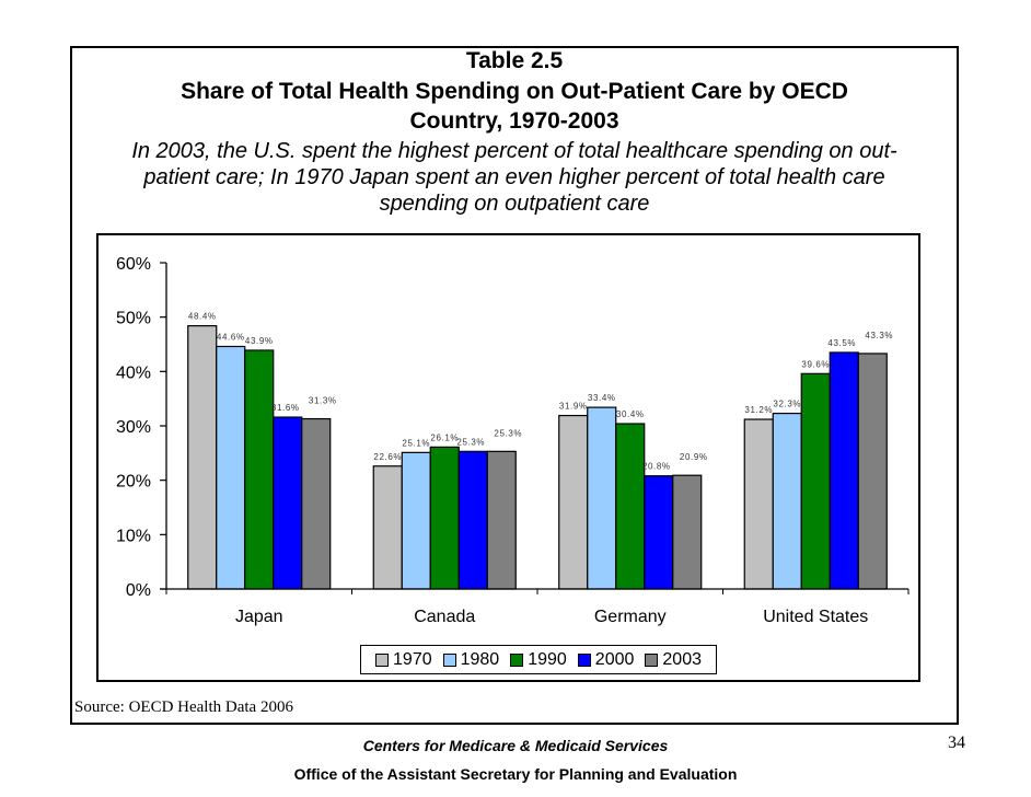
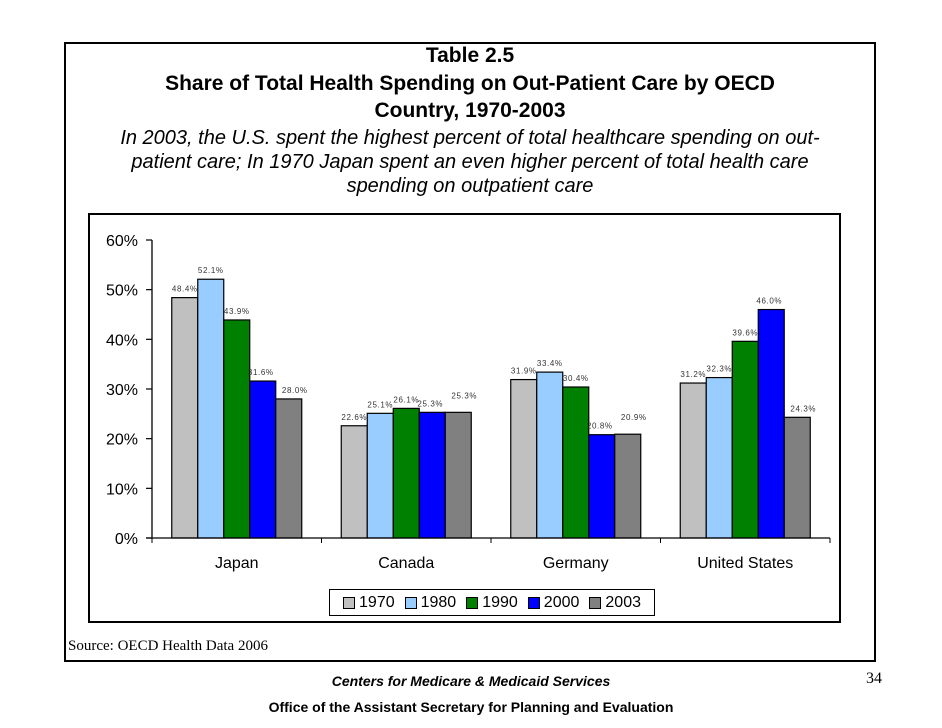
1980/Japan: 44.6% -> 52.1%
2003/Japan: 31.3% -> 28.0%
2000/United States: 43.5% -> 46.0%
2003/United States: 43.3% -> 24.3%
